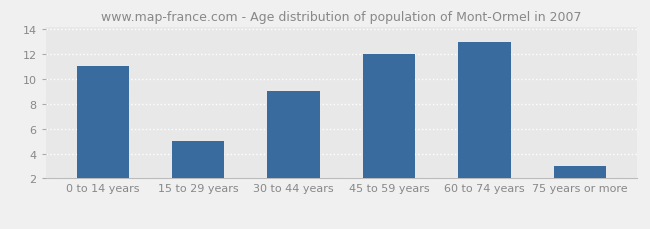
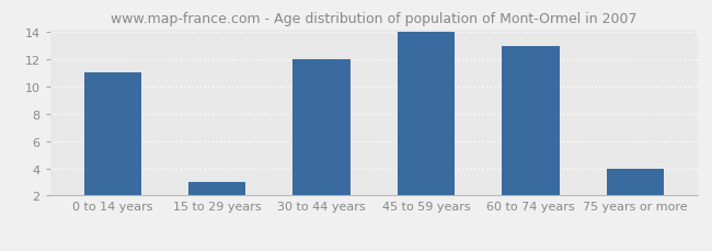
15 to 29 years: 5 -> 3
30 to 44 years: 9 -> 12
45 to 59 years: 12 -> 14
75 years or more: 3 -> 4
